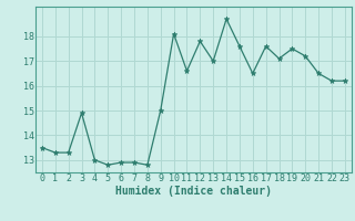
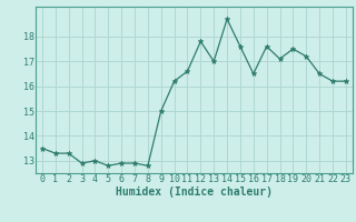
3: 14.9 -> 12.9
10: 18.1 -> 16.2
